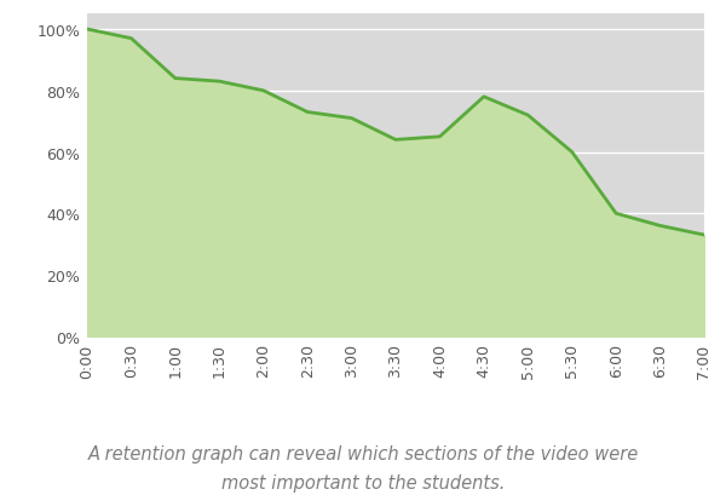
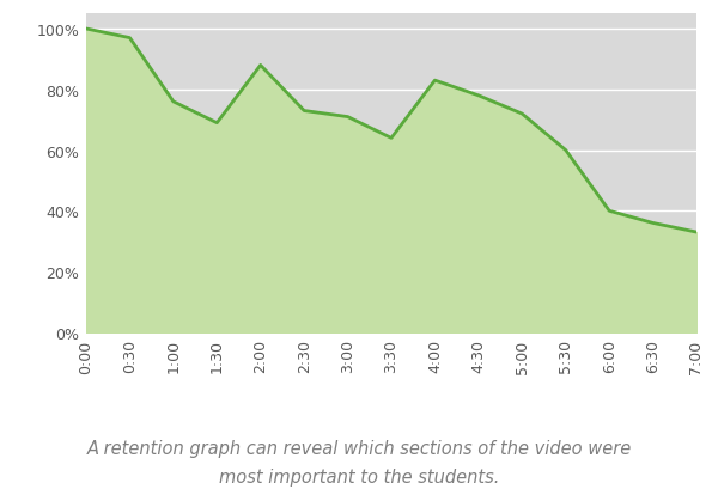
1:00: 84% -> 76%
1:30: 83% -> 69%
2:00: 80% -> 88%
4:00: 65% -> 83%
